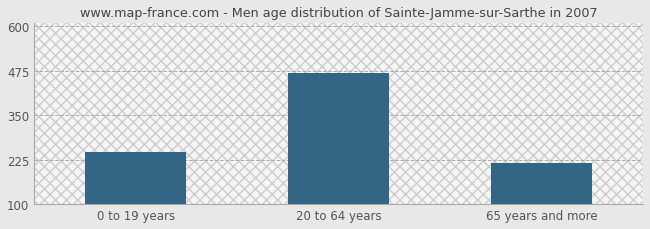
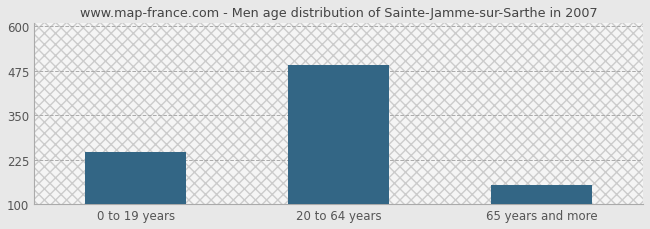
20 to 64 years: 470 -> 492
65 years and more: 215 -> 155
